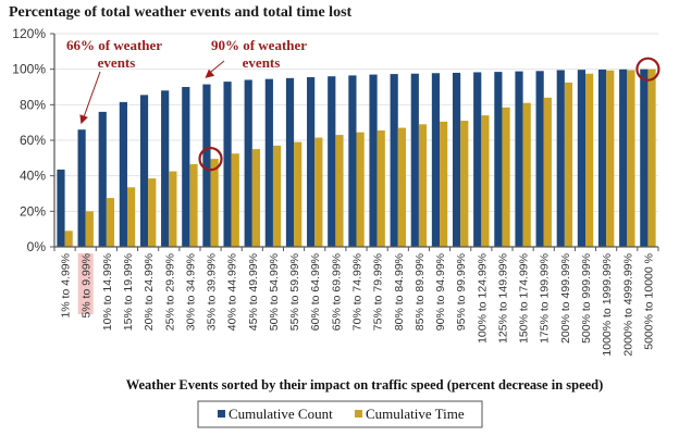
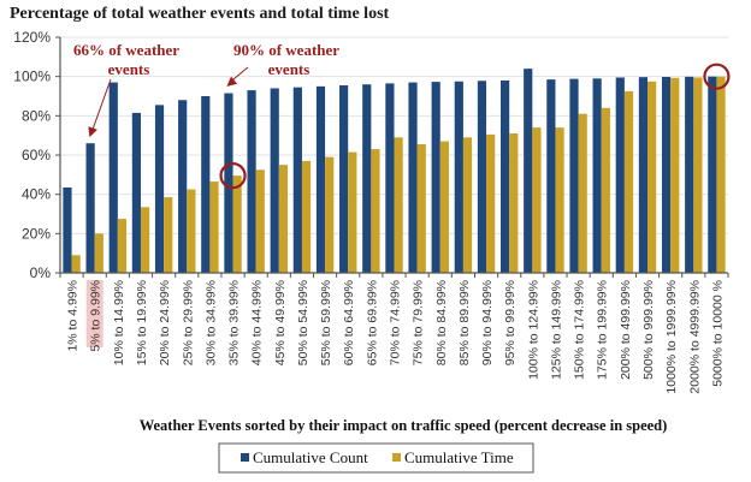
Cumulative Count/10% to 14.99%: 76% -> 97%
Cumulative Time/70% to 74.99%: 64% -> 69%
Cumulative Count/100% to 124.99%: 98% -> 104%
Cumulative Time/125% to 149.99%: 78% -> 74%
